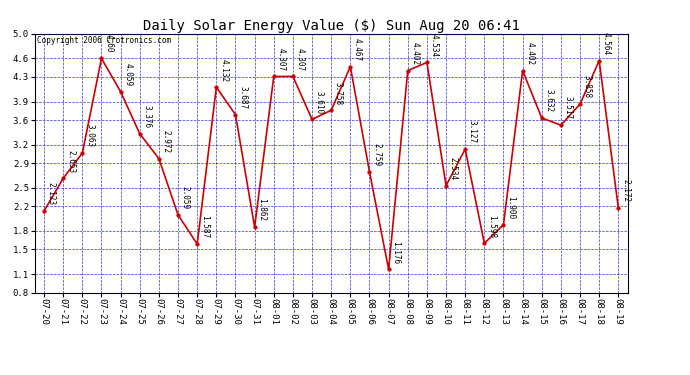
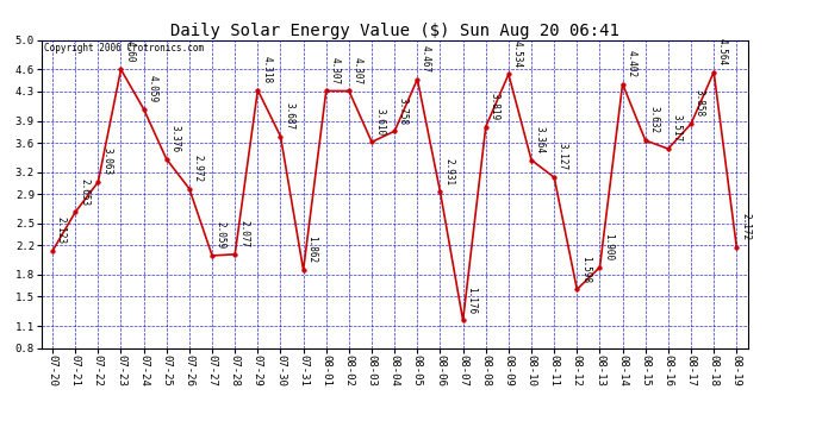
07-28: 1.587 -> 2.077
07-29: 4.132 -> 4.318
08-06: 2.759 -> 2.931
08-08: 4.402 -> 3.819
08-10: 2.534 -> 3.364
